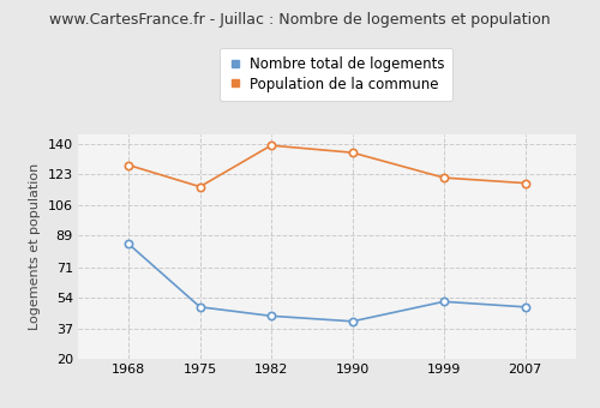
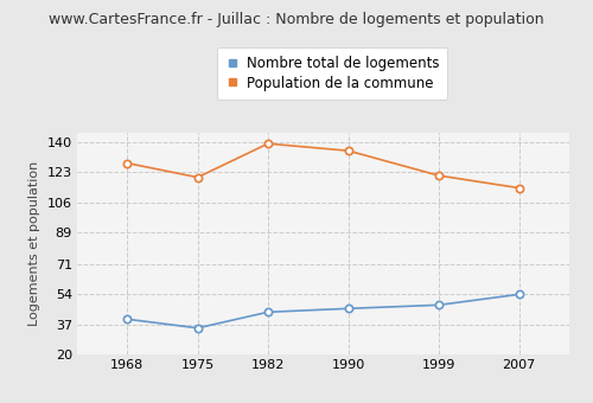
Nombre total de logements/1968: 84 -> 40
Nombre total de logements/1975: 49 -> 35
Population de la commune/1975: 116 -> 120
Nombre total de logements/1990: 41 -> 46
Nombre total de logements/1999: 52 -> 48
Nombre total de logements/2007: 49 -> 54
Population de la commune/2007: 118 -> 114
